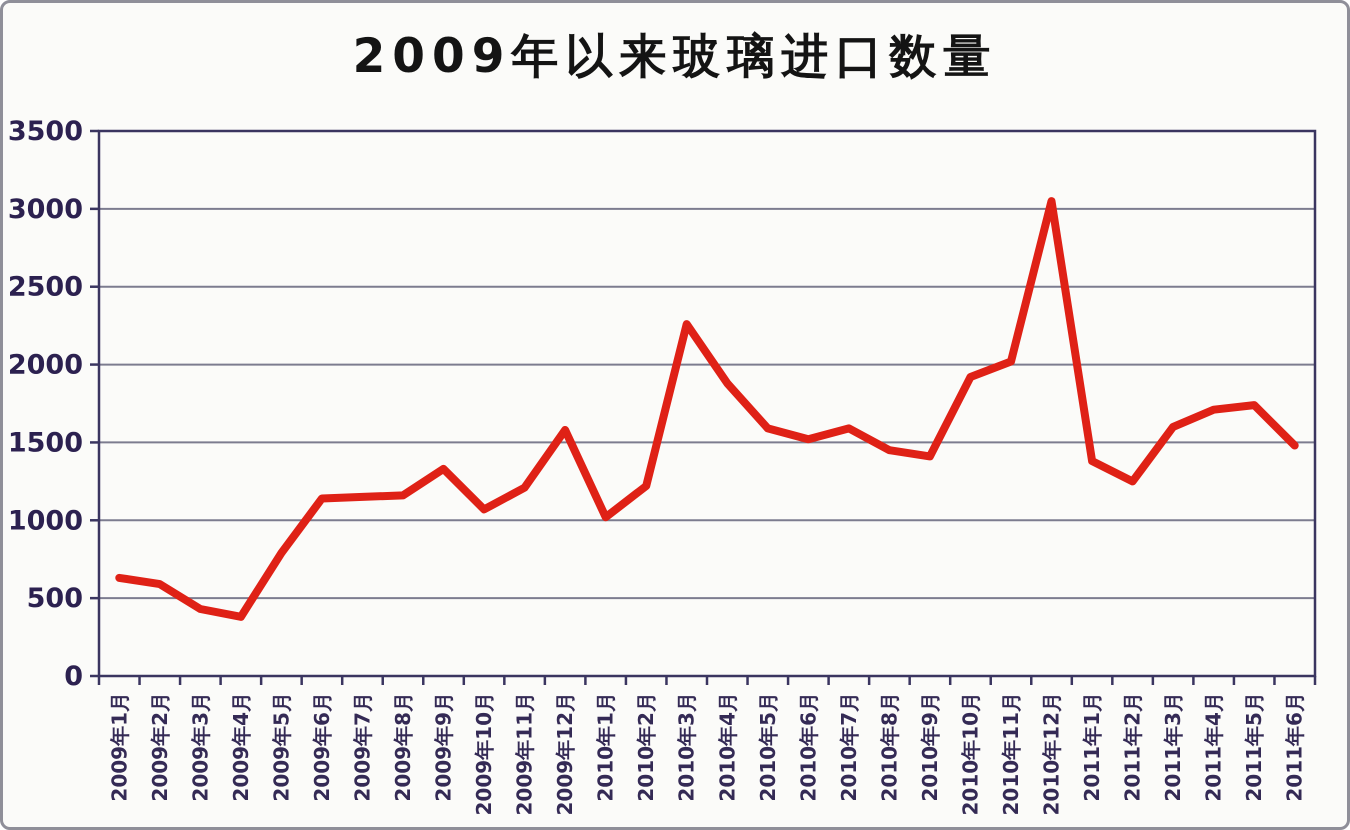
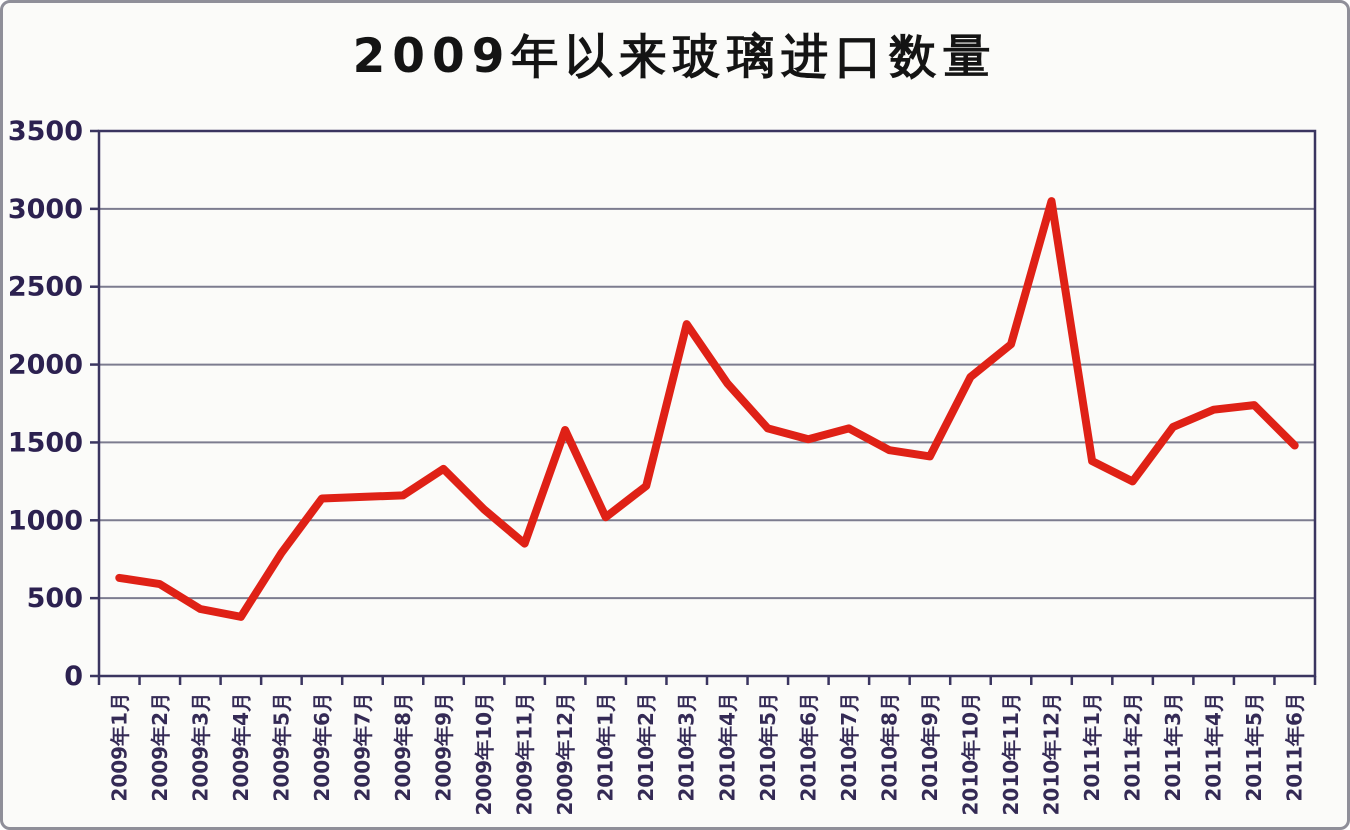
2009年11月: 1210 -> 850
2010年11月: 2020 -> 2130
